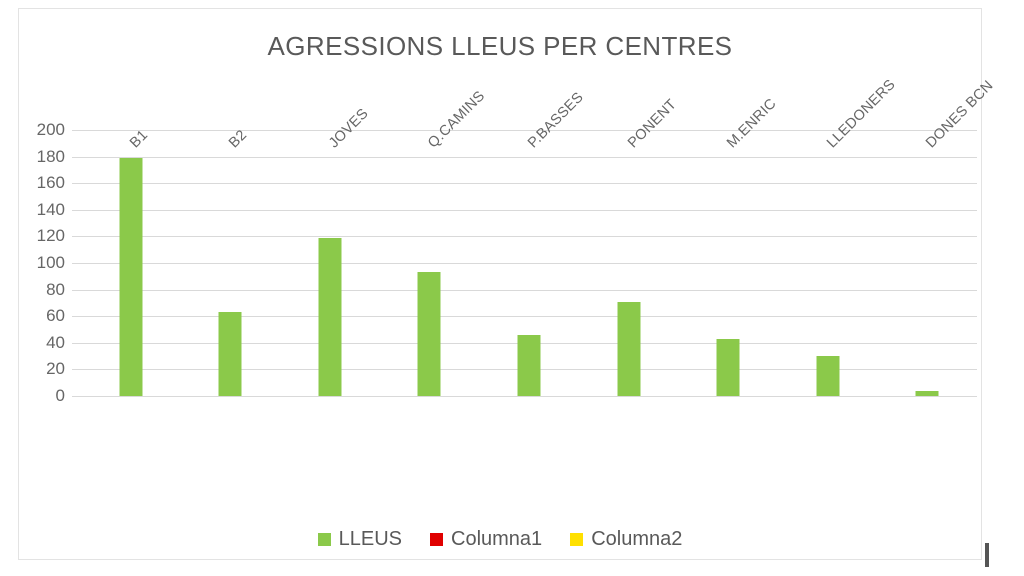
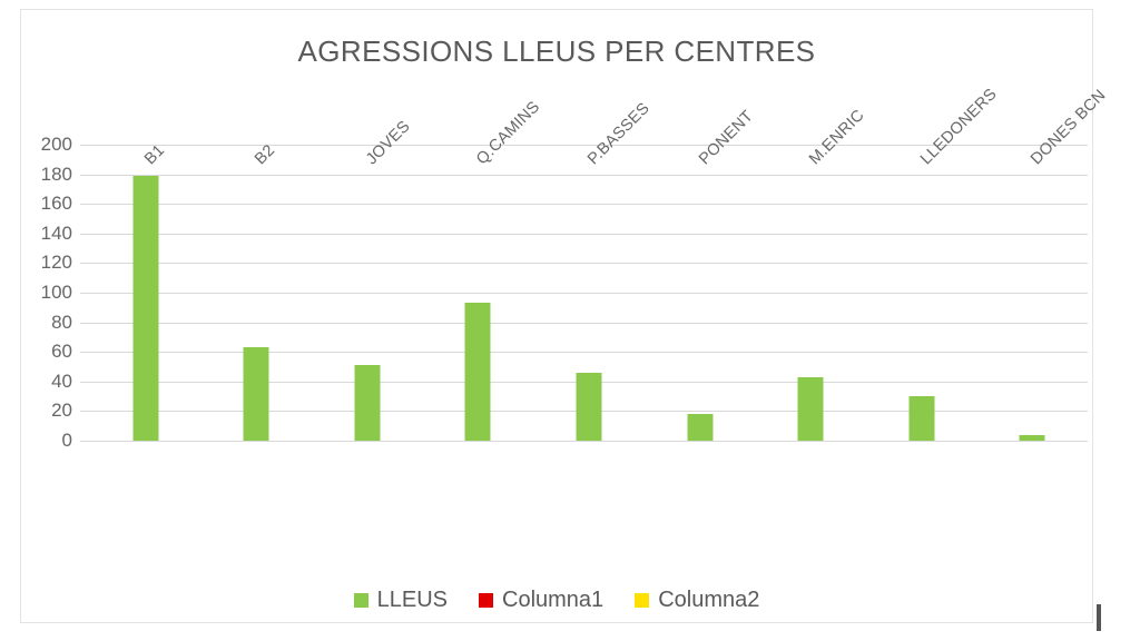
LLEUS/JOVES: 119 -> 51
LLEUS/PONENT: 71 -> 18
